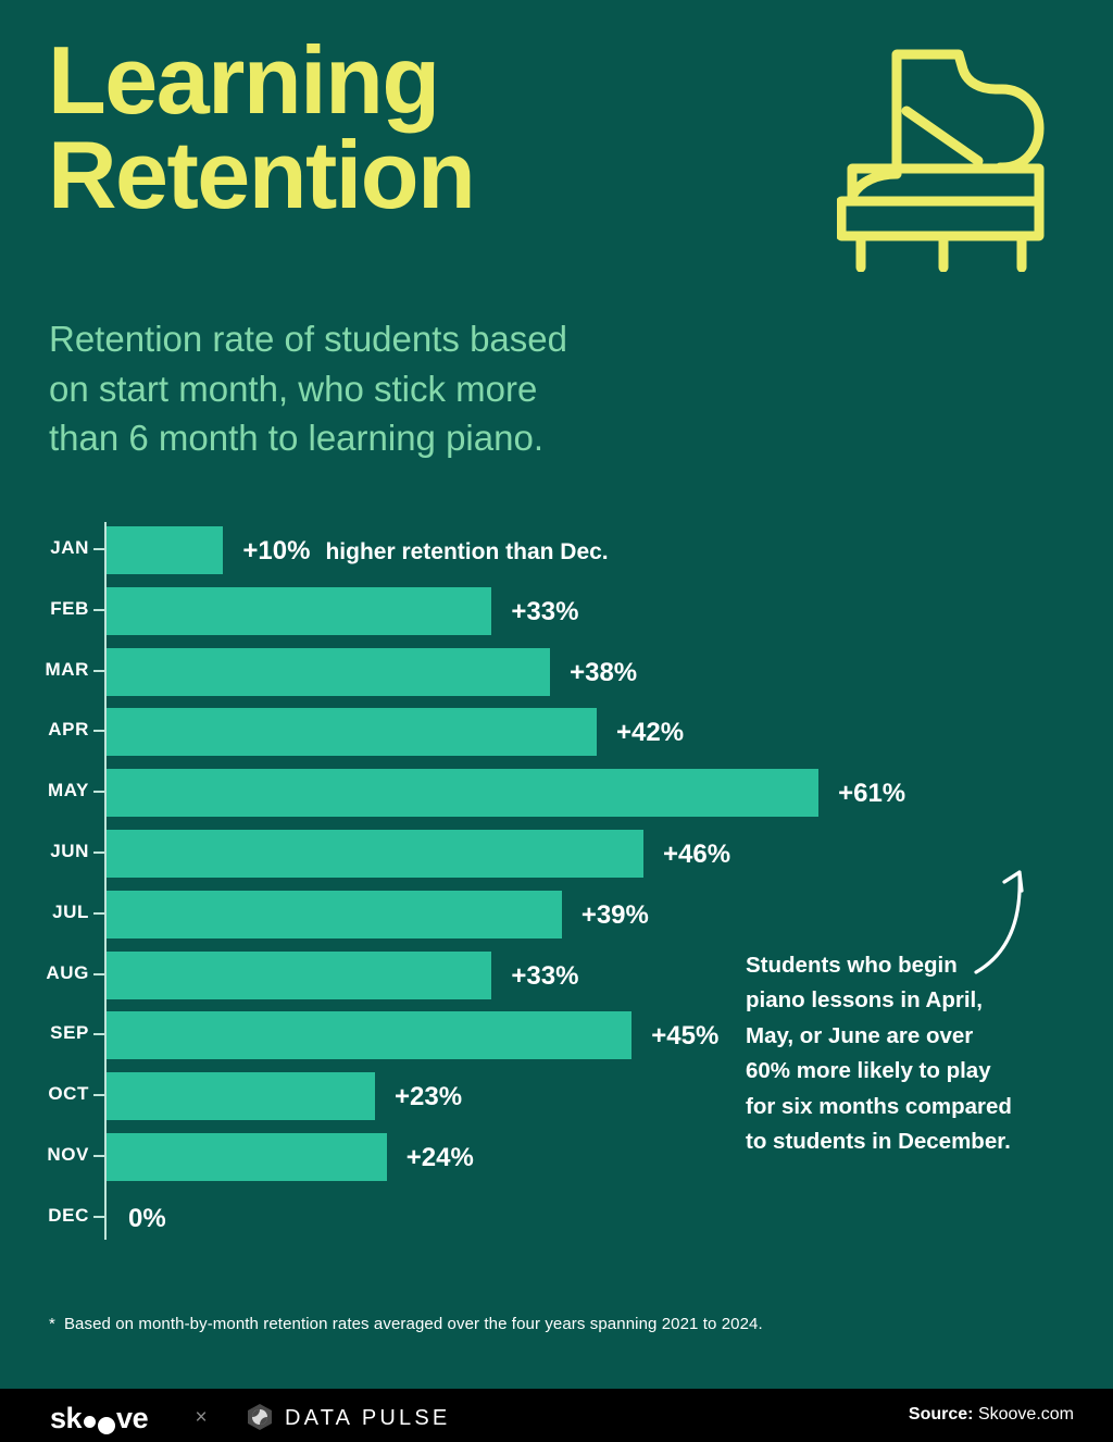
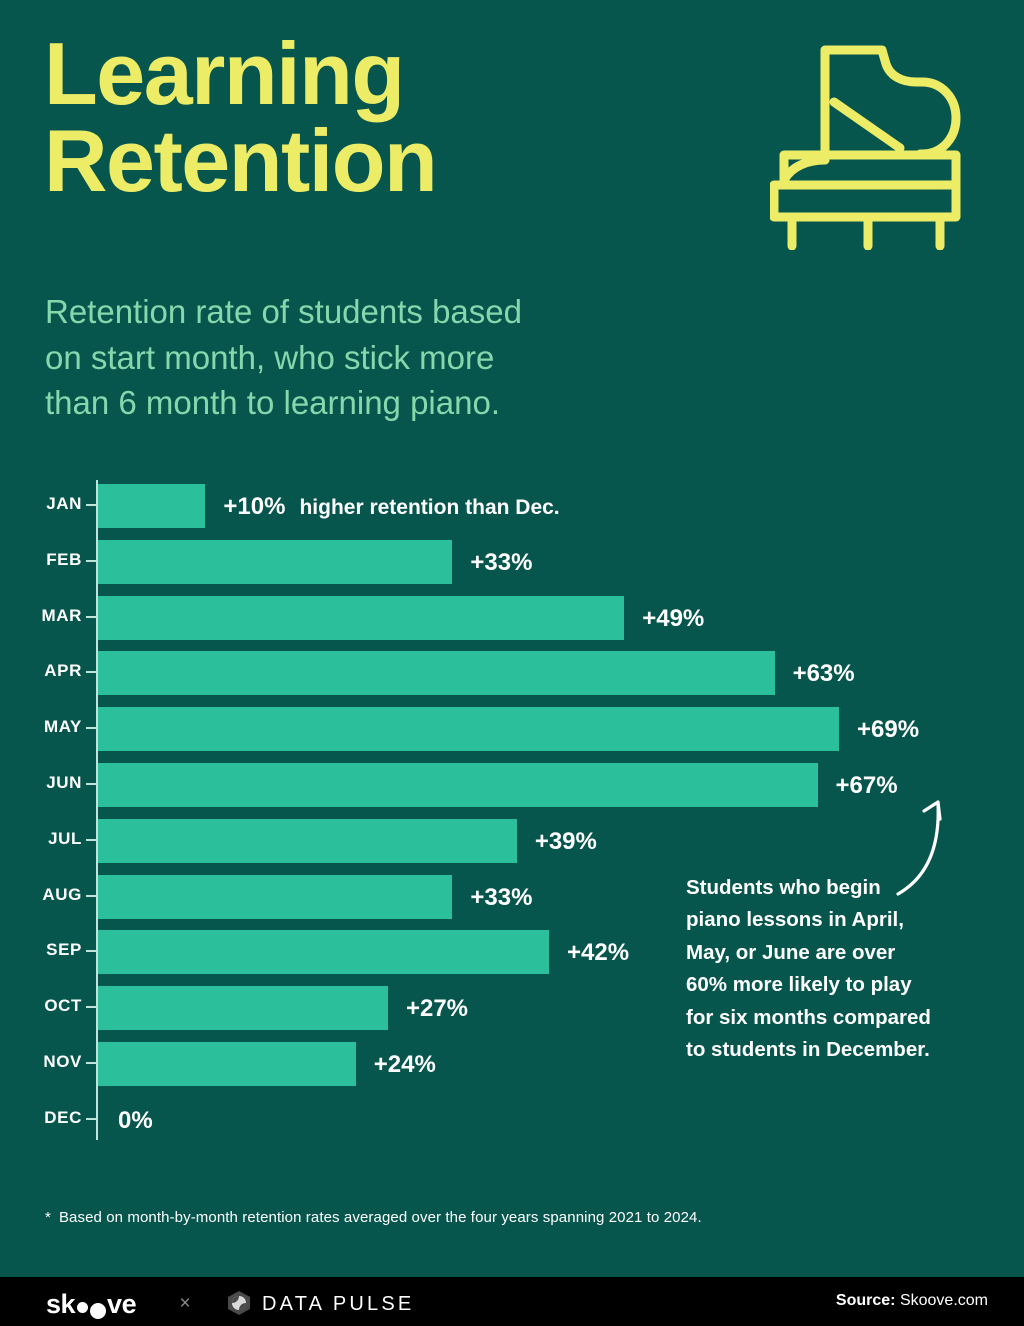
MAR: +38% -> +49%
APR: +42% -> +63%
MAY: +61% -> +69%
JUN: +46% -> +67%
SEP: +45% -> +42%
OCT: +23% -> +27%
